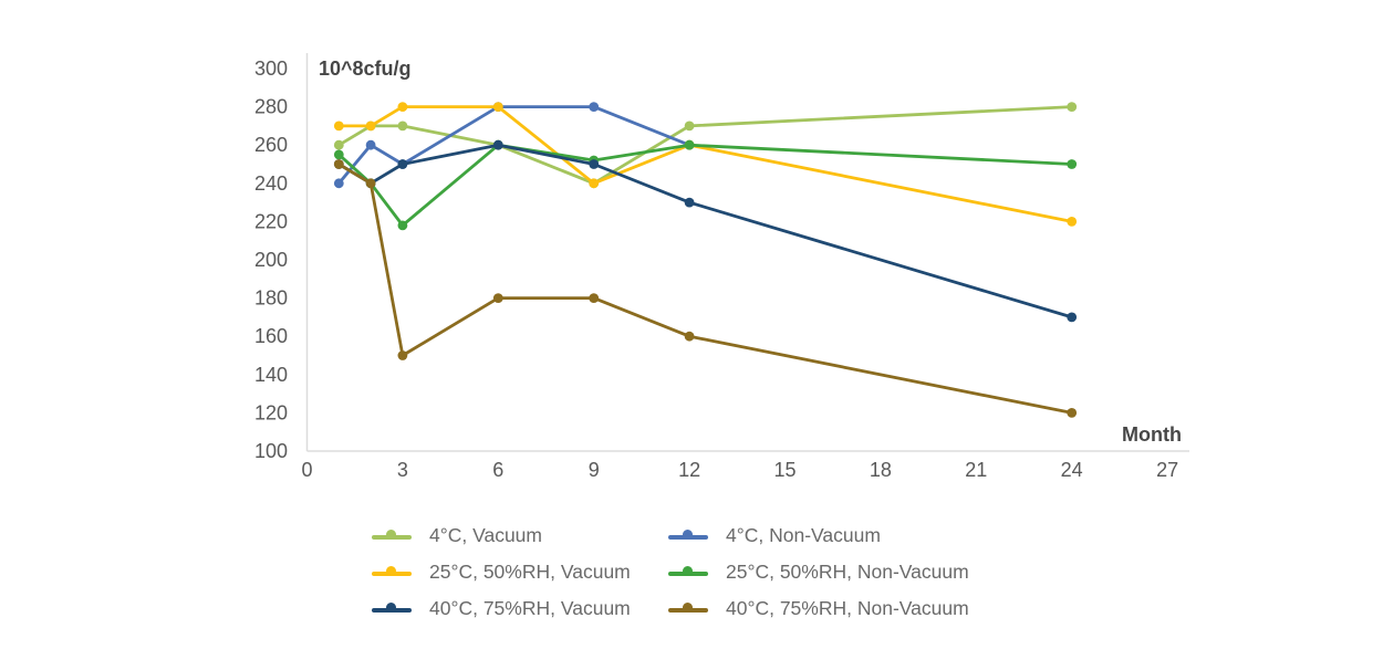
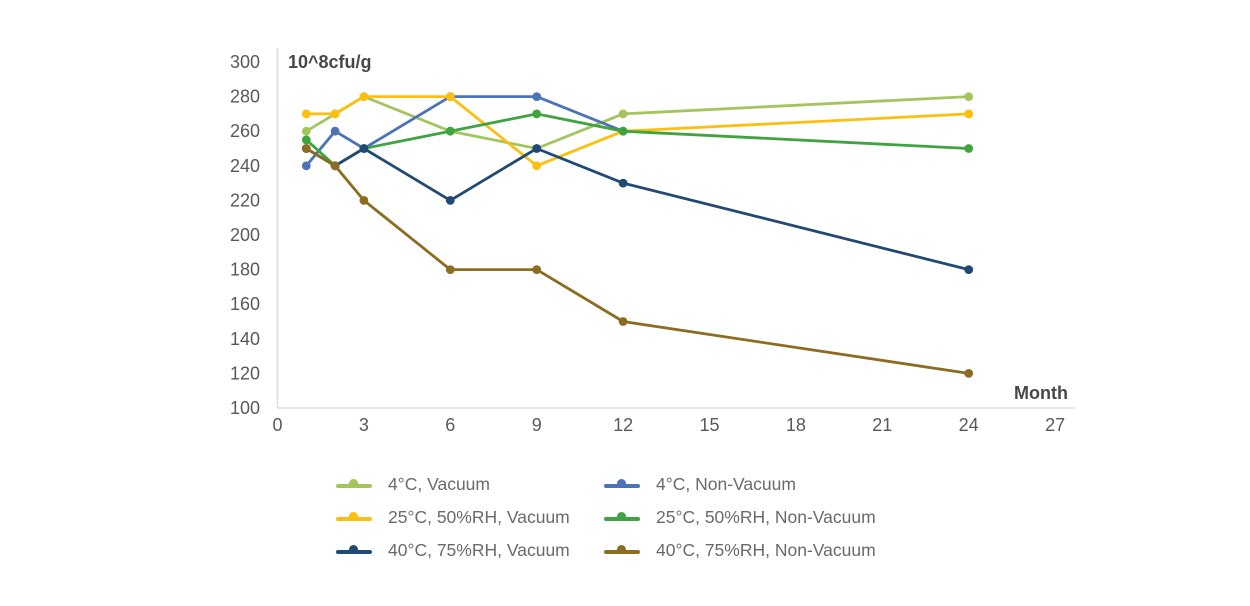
4°C, Vacuum/3: 270 -> 280
25°C, 50%RH, Non-Vacuum/3: 218 -> 250
40°C, 75%RH, Non-Vacuum/3: 150 -> 220
40°C, 75%RH, Vacuum/6: 260 -> 220
4°C, Vacuum/9: 240 -> 250
25°C, 50%RH, Non-Vacuum/9: 252 -> 270
40°C, 75%RH, Non-Vacuum/12: 160 -> 150
25°C, 50%RH, Vacuum/24: 220 -> 270
40°C, 75%RH, Vacuum/24: 170 -> 180
